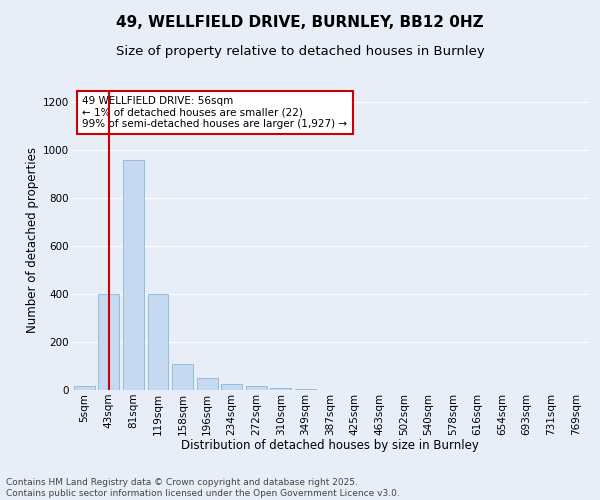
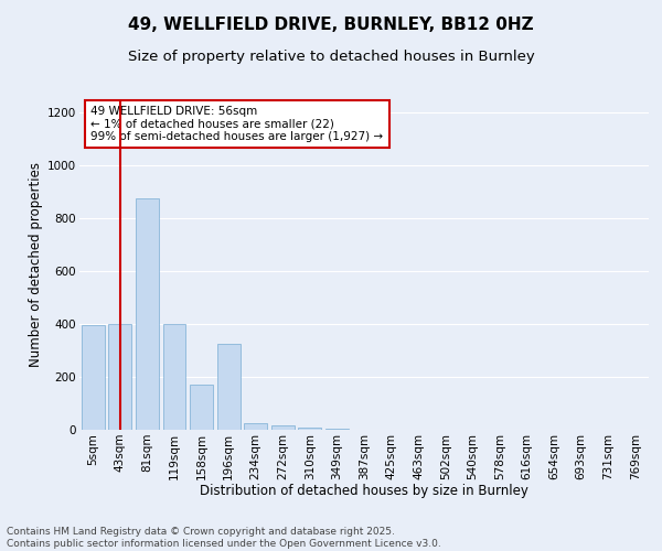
5sqm: 15 -> 395
81sqm: 960 -> 875
158sqm: 110 -> 170
196sqm: 50 -> 325
